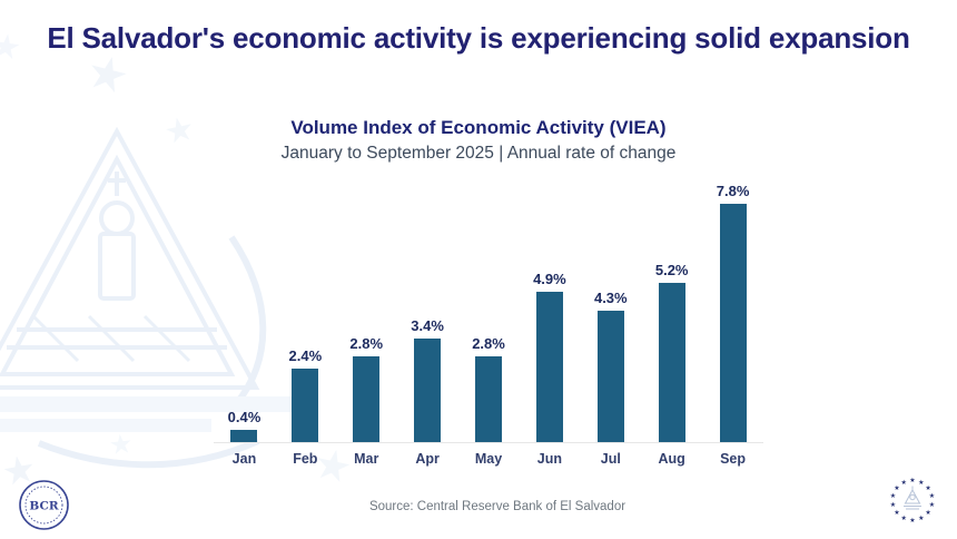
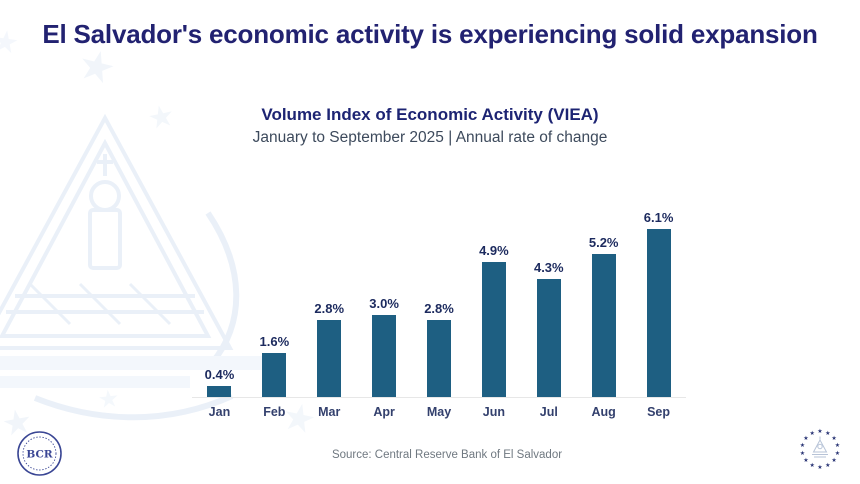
Feb: 2.4% -> 1.6%
Apr: 3.4% -> 3.0%
Sep: 7.8% -> 6.1%
